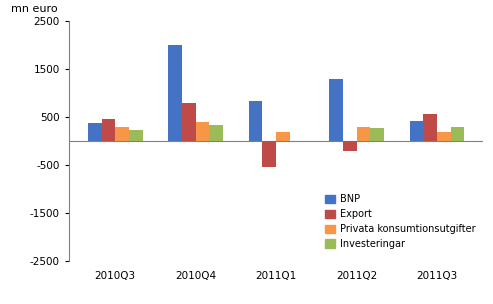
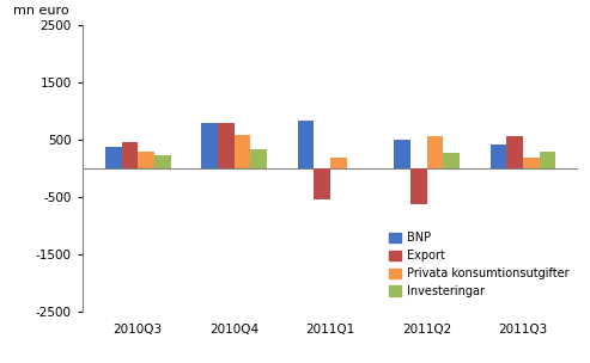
BNP/2010Q4: 2000 -> 800
Privata konsumtionsutgifter/2010Q4: 400 -> 590
BNP/2011Q2: 1300 -> 500
Export/2011Q2: -200 -> -620
Privata konsumtionsutgifter/2011Q2: 300 -> 560
